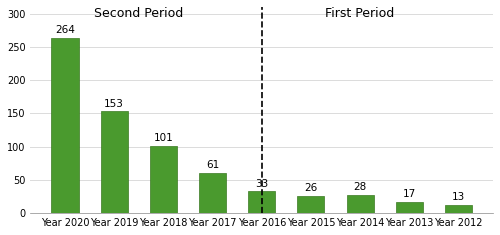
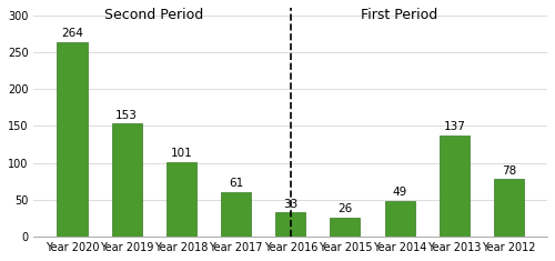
Year 2014: 28 -> 49
Year 2013: 17 -> 137
Year 2012: 13 -> 78
